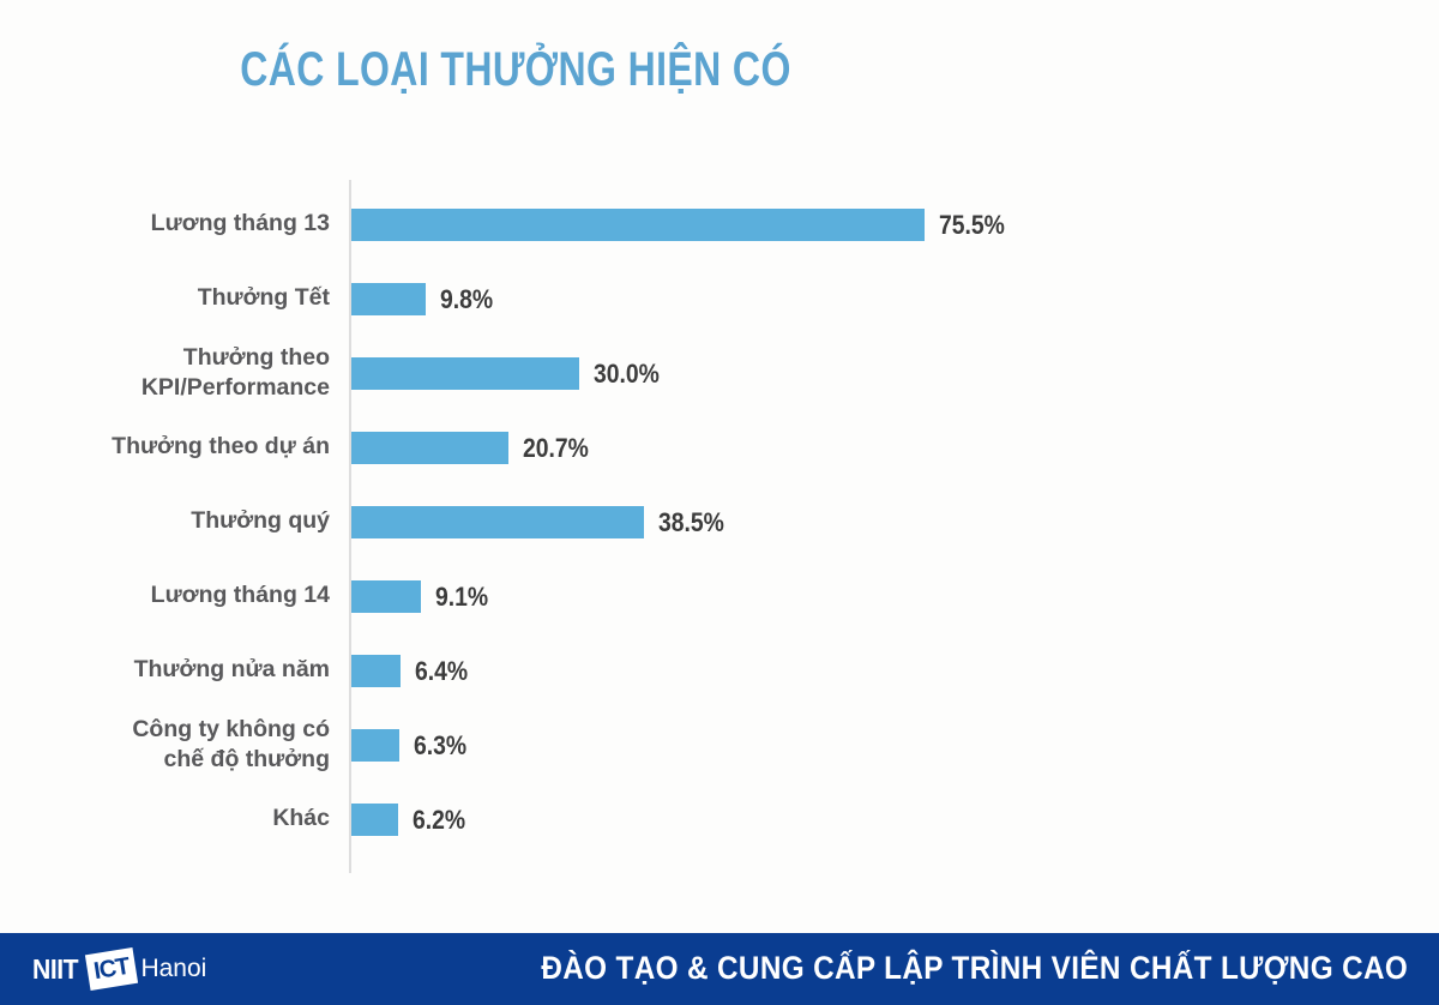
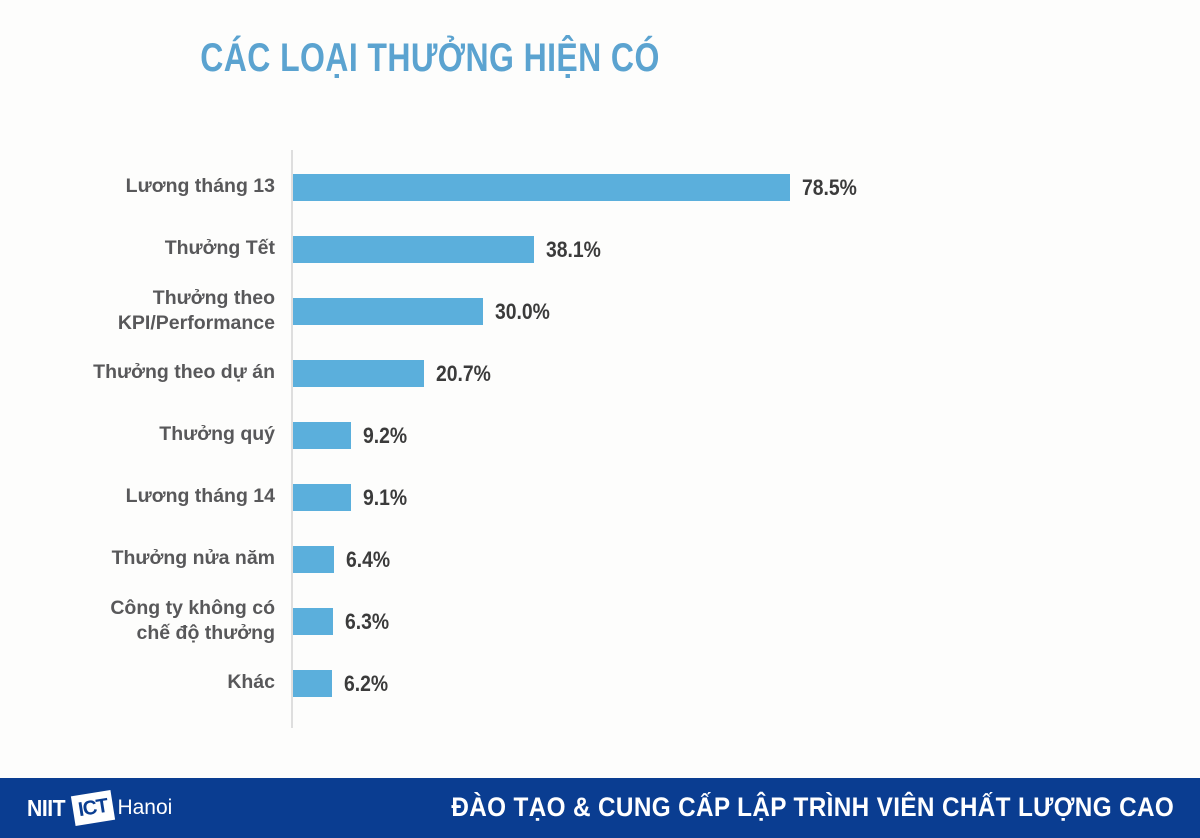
Lương tháng 13: 75.5% -> 78.5%
Thưởng Tết: 9.8% -> 38.1%
Thưởng quý: 38.5% -> 9.2%
